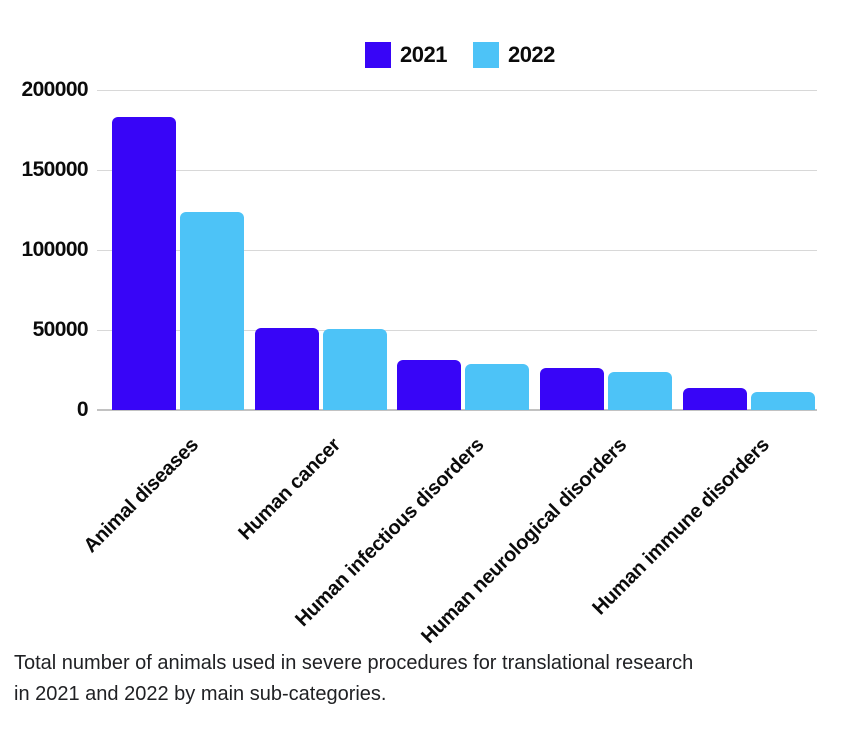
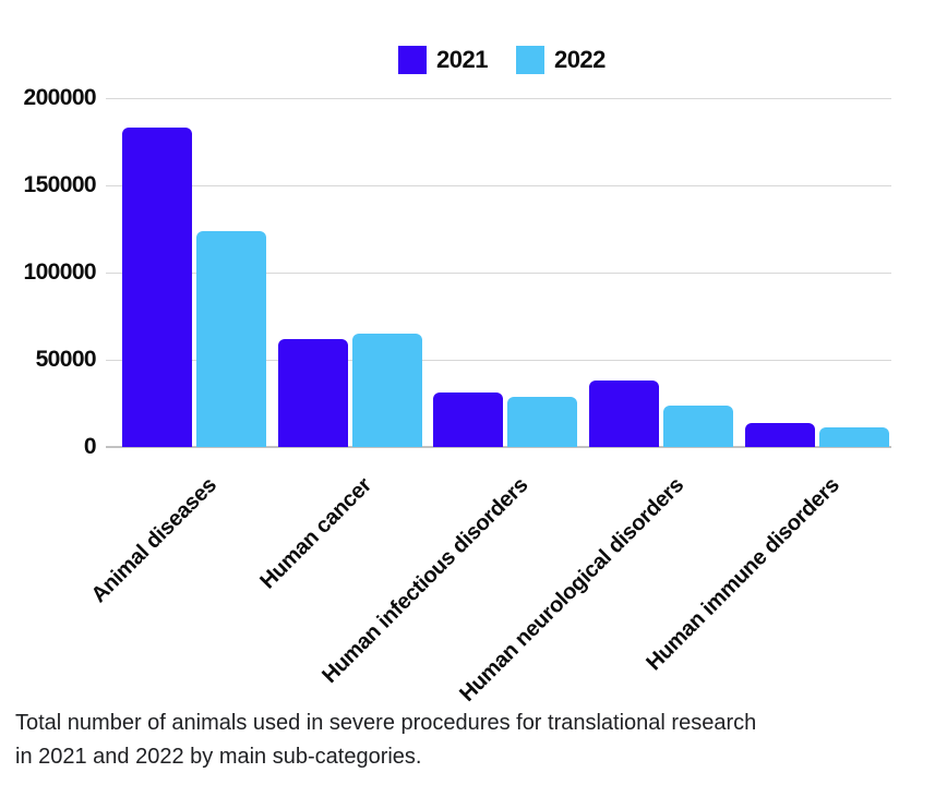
2021/Human cancer: 52000 -> 62000
2022/Human cancer: 50000 -> 65000
2021/Human neurological disorders: 26000 -> 38000
